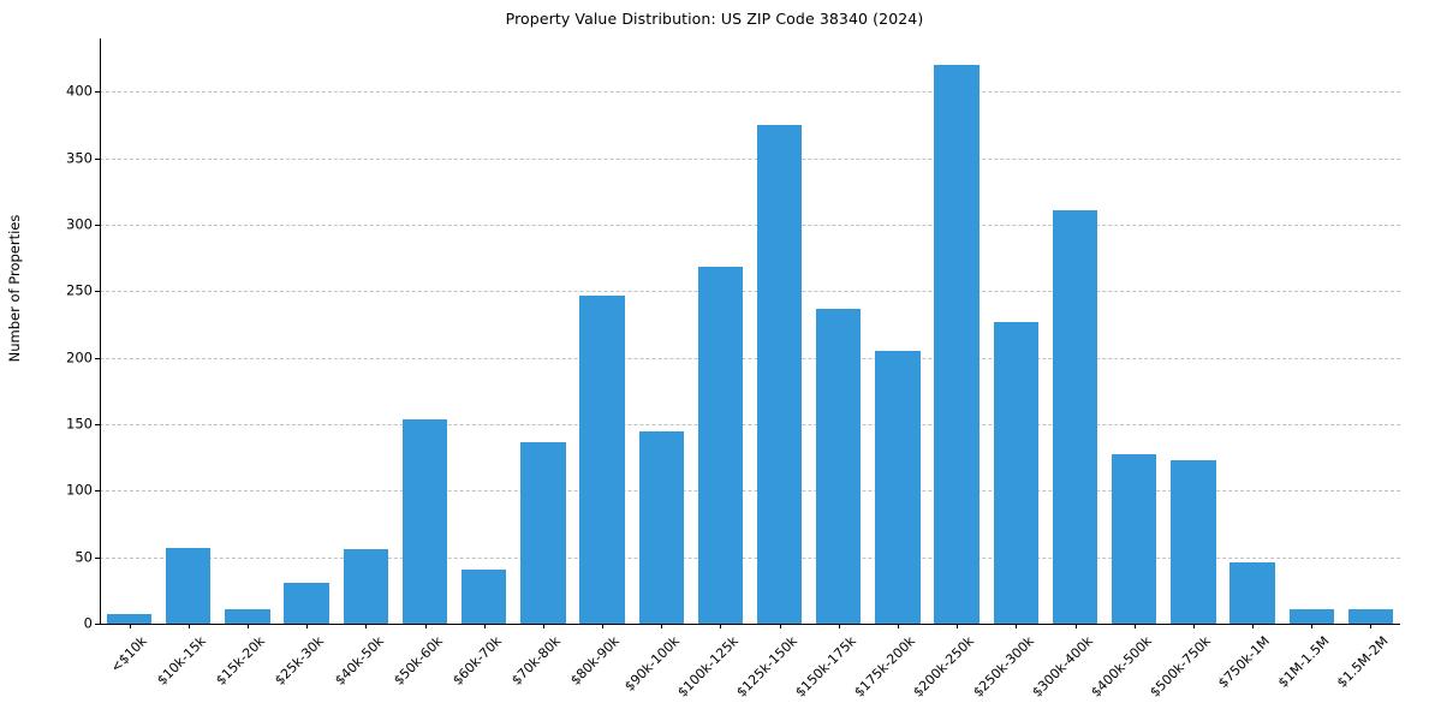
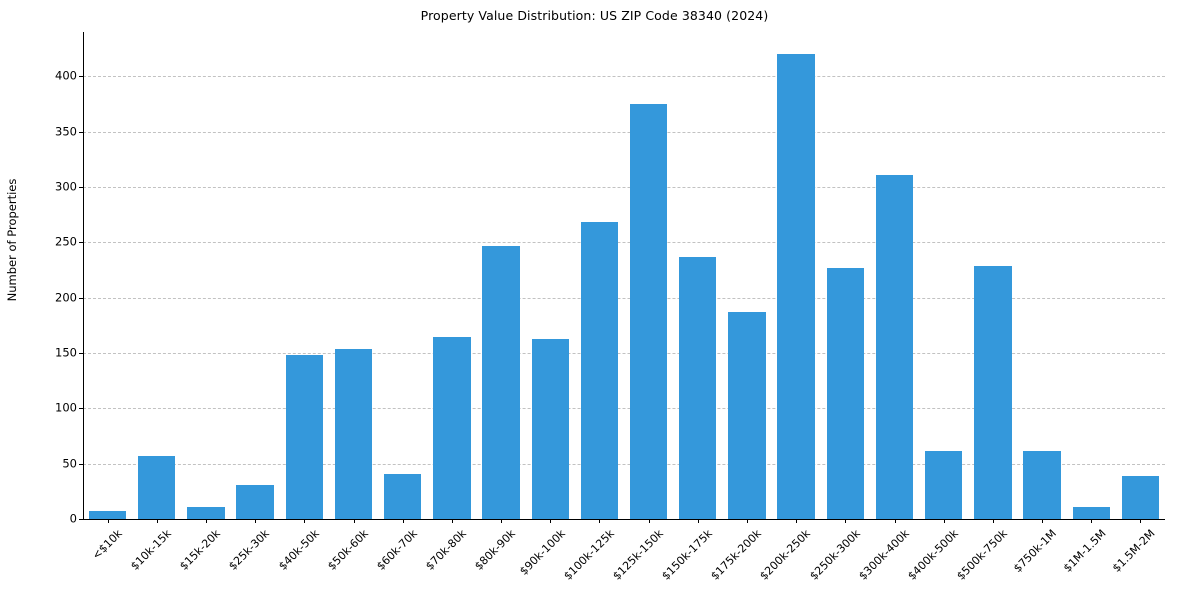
$40k-50k: 56 -> 148
$70k-80k: 136 -> 164
$90k-100k: 145 -> 163
$175k-200k: 205 -> 187
$400k-500k: 127 -> 61
$500k-750k: 123 -> 229
$750k-1M: 46 -> 61
$1.5M-2M: 11 -> 39
